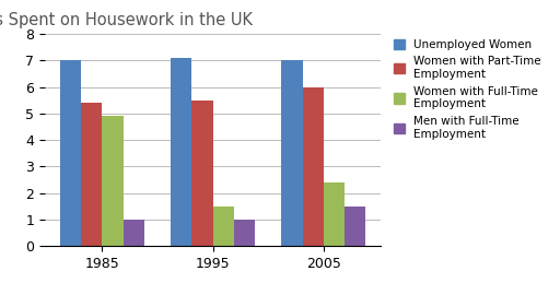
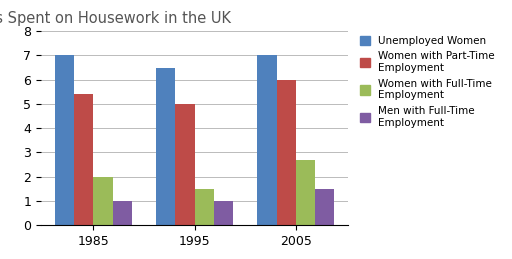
Women with Full-Time Employment/1985: 4.9 -> 2.0
Unemployed Women/1995: 7.1 -> 6.5
Women with Part-Time Employment/1995: 5.5 -> 5.0
Women with Full-Time Employment/2005: 2.4 -> 2.7
